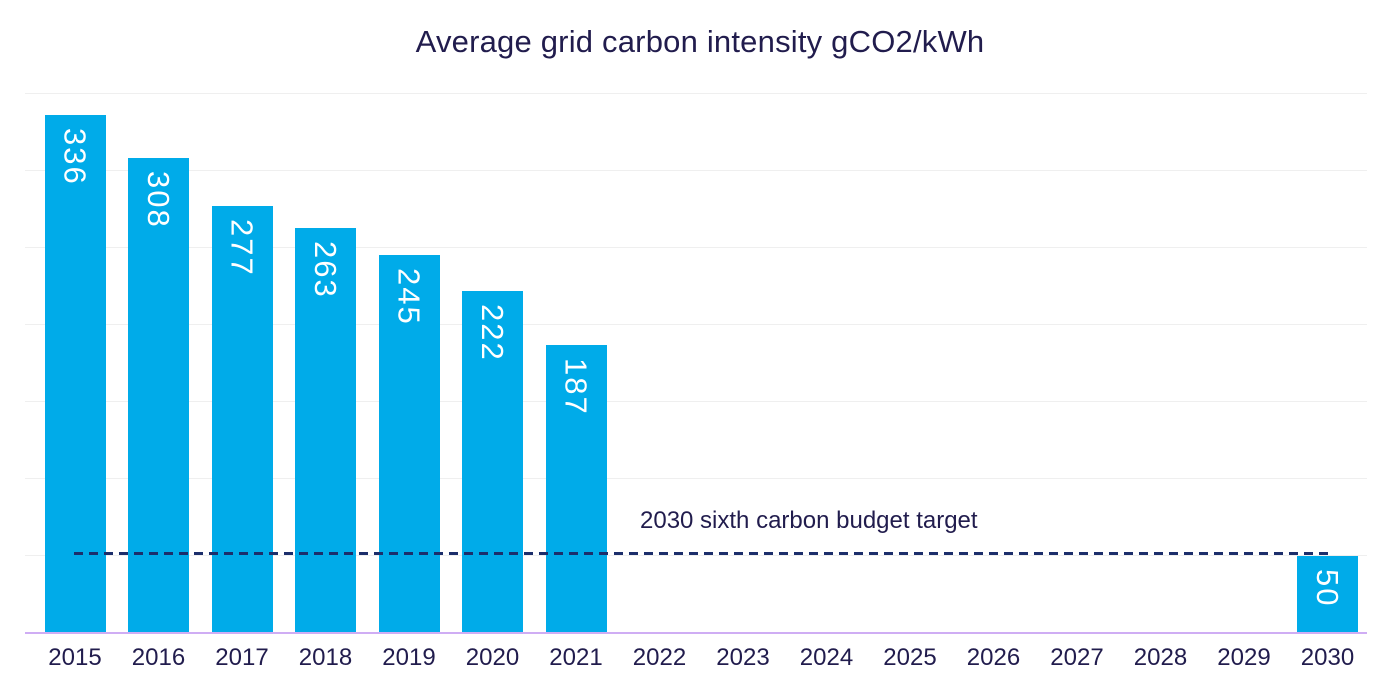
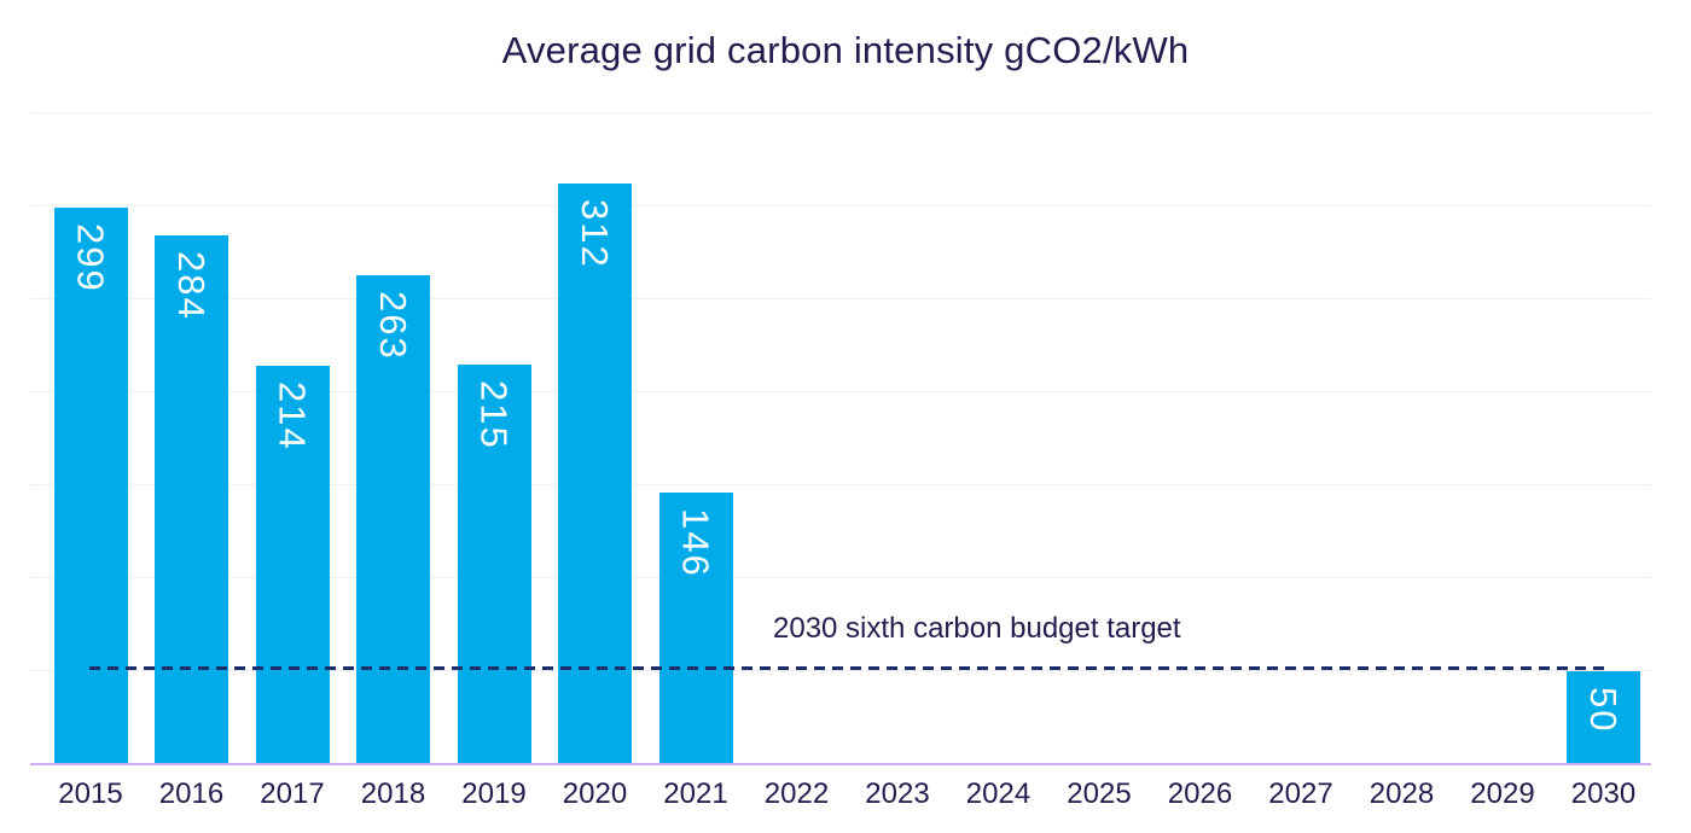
2015: 336 -> 299
2016: 308 -> 284
2017: 277 -> 214
2019: 245 -> 215
2020: 222 -> 312
2021: 187 -> 146
